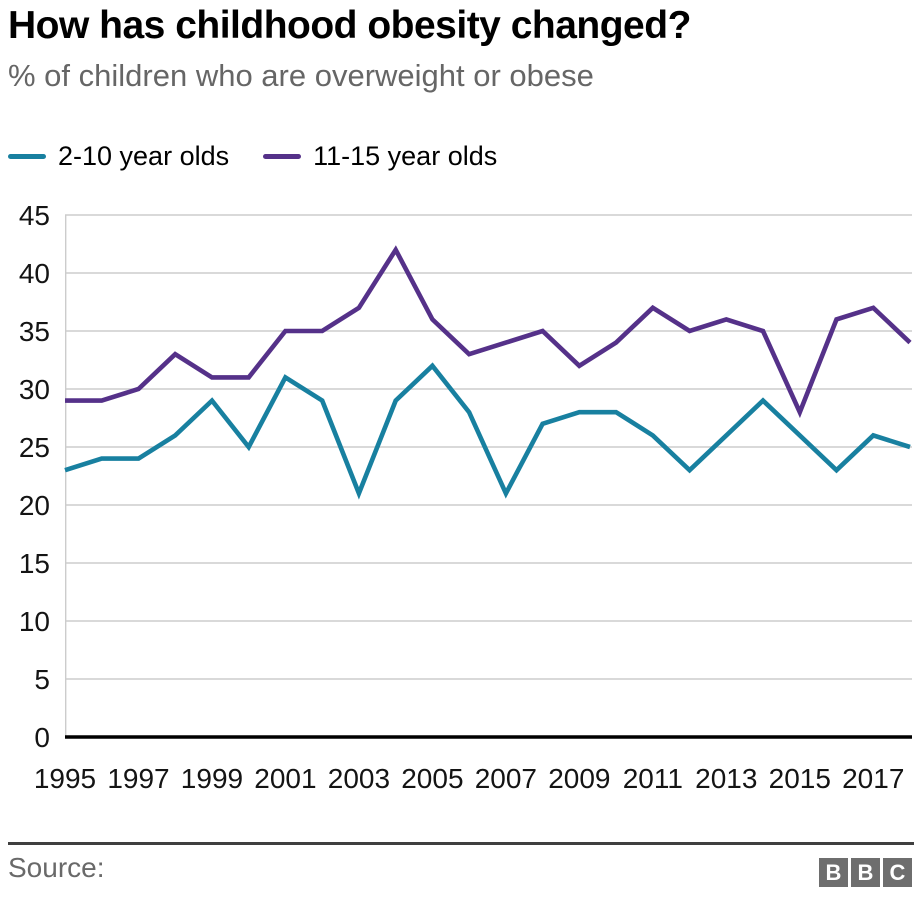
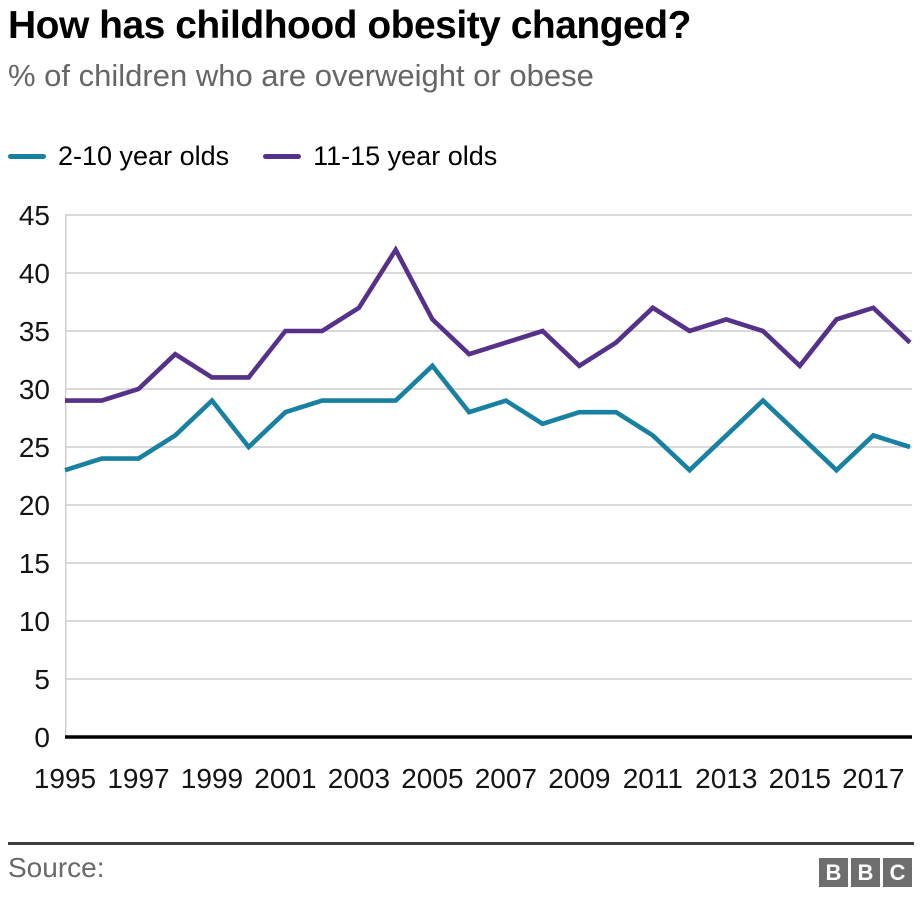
2-10 year olds/2001: 31 -> 28
2-10 year olds/2003: 21 -> 29
2-10 year olds/2007: 21 -> 29
11-15 year olds/2015: 28 -> 32
